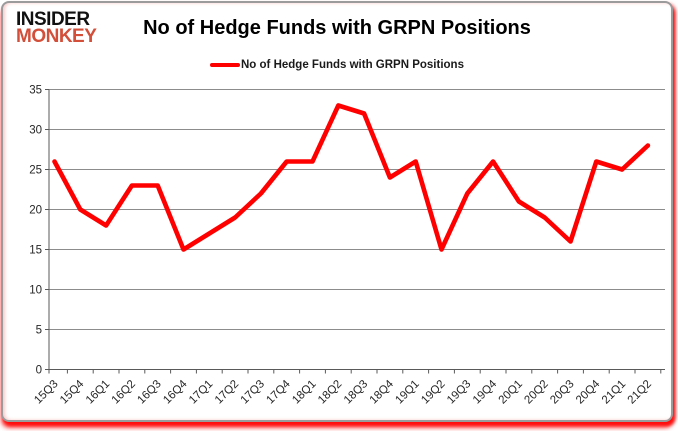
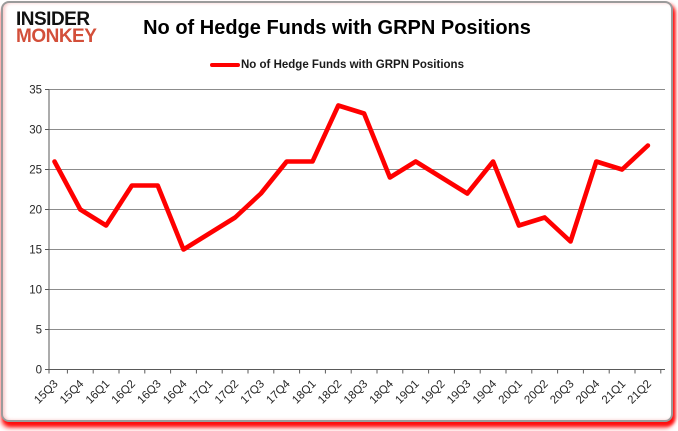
19Q2: 15 -> 24
20Q1: 21 -> 18
